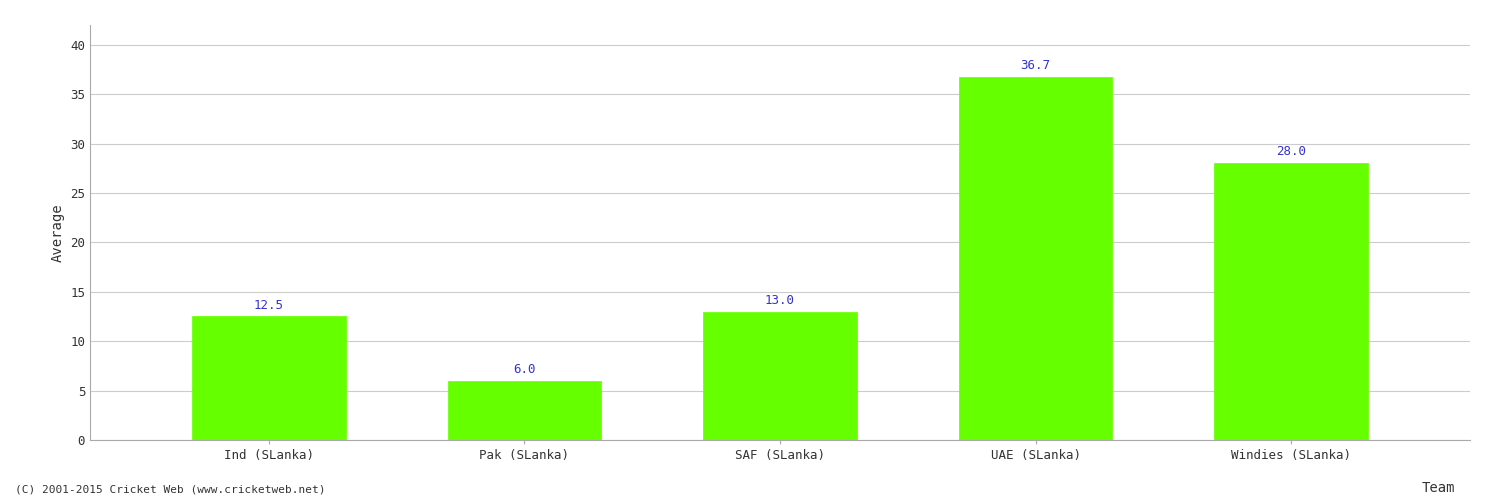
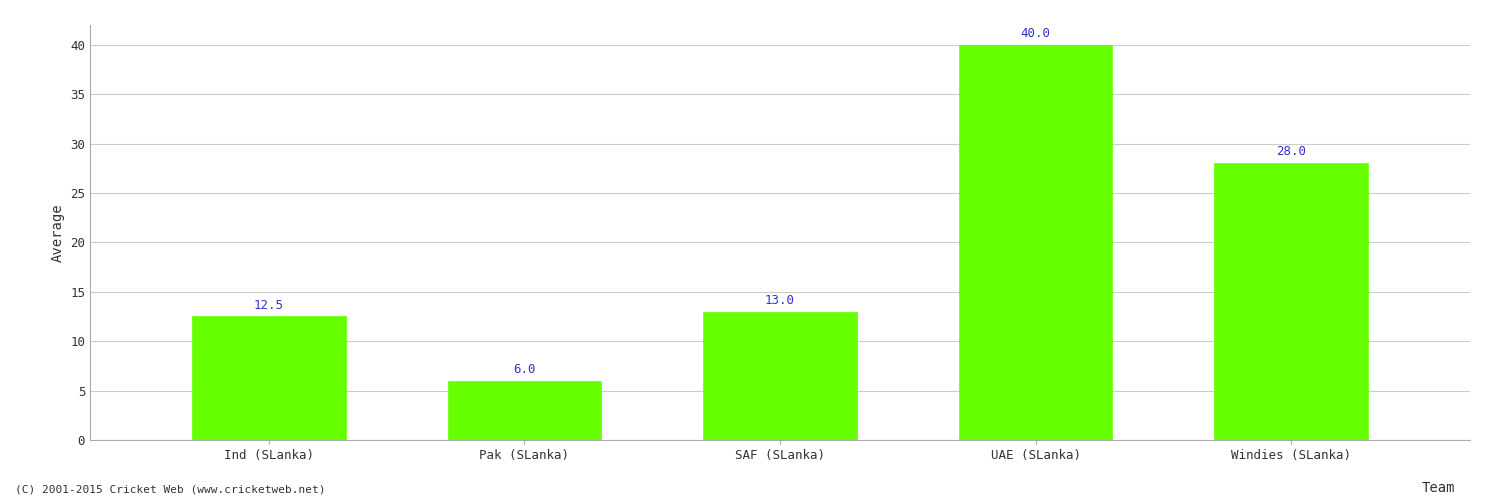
UAE (SLanka): 36.7 -> 40.0
